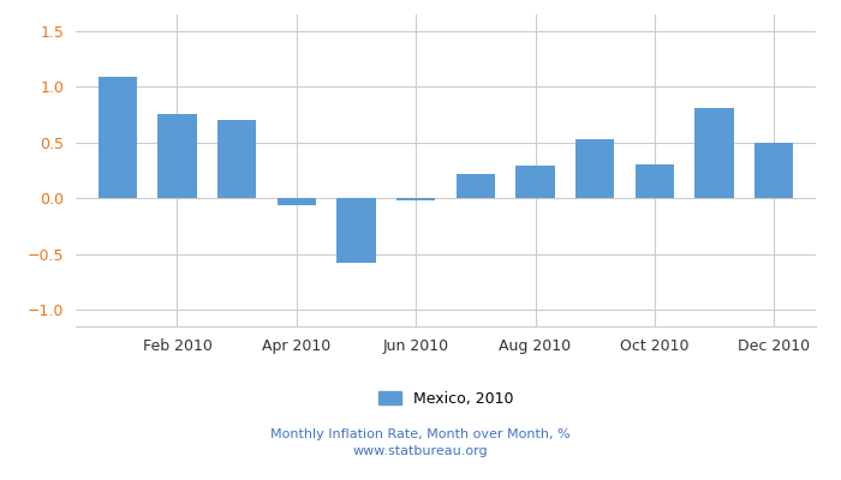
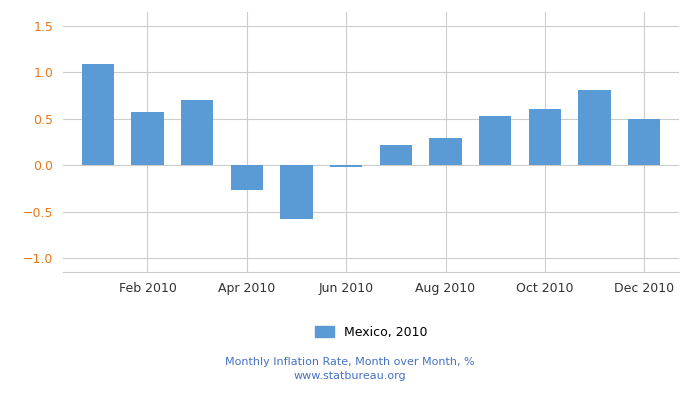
Feb 2010: 0.76 -> 0.57
Apr 2010: -0.06 -> -0.27
Oct 2010: 0.30 -> 0.61
